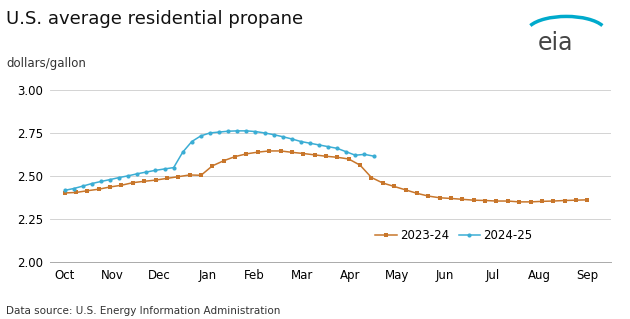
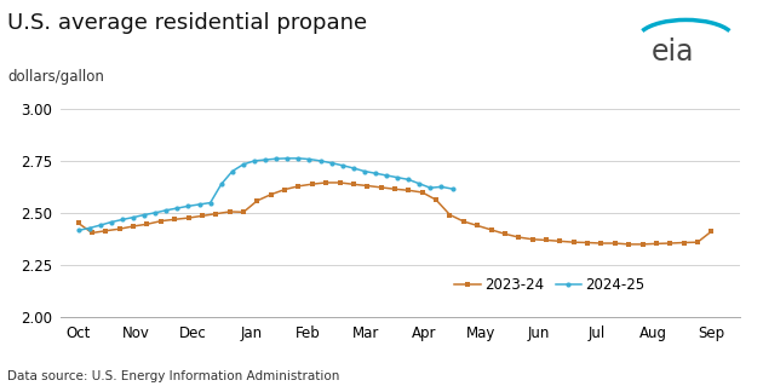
2023-24/Oct: 2.40 -> 2.45
2023-24/Sep: 2.36 -> 2.41
